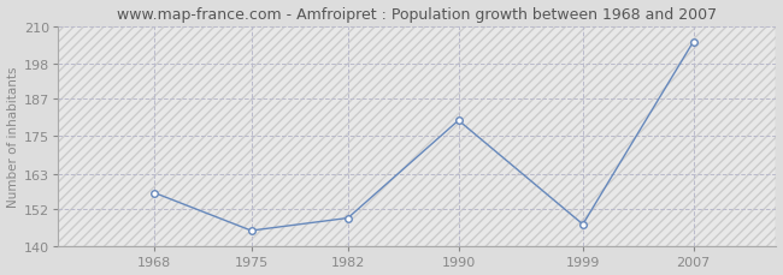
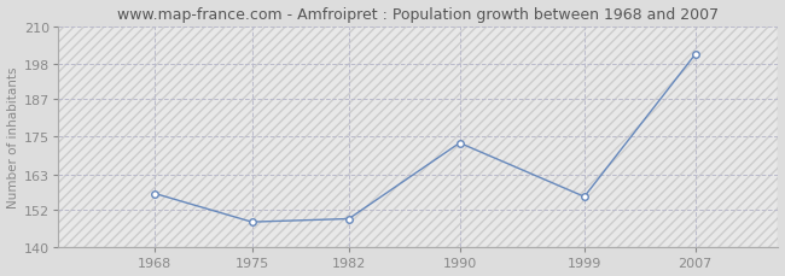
1975: 145 -> 148
1990: 180 -> 173
1999: 147 -> 156
2007: 205 -> 201
